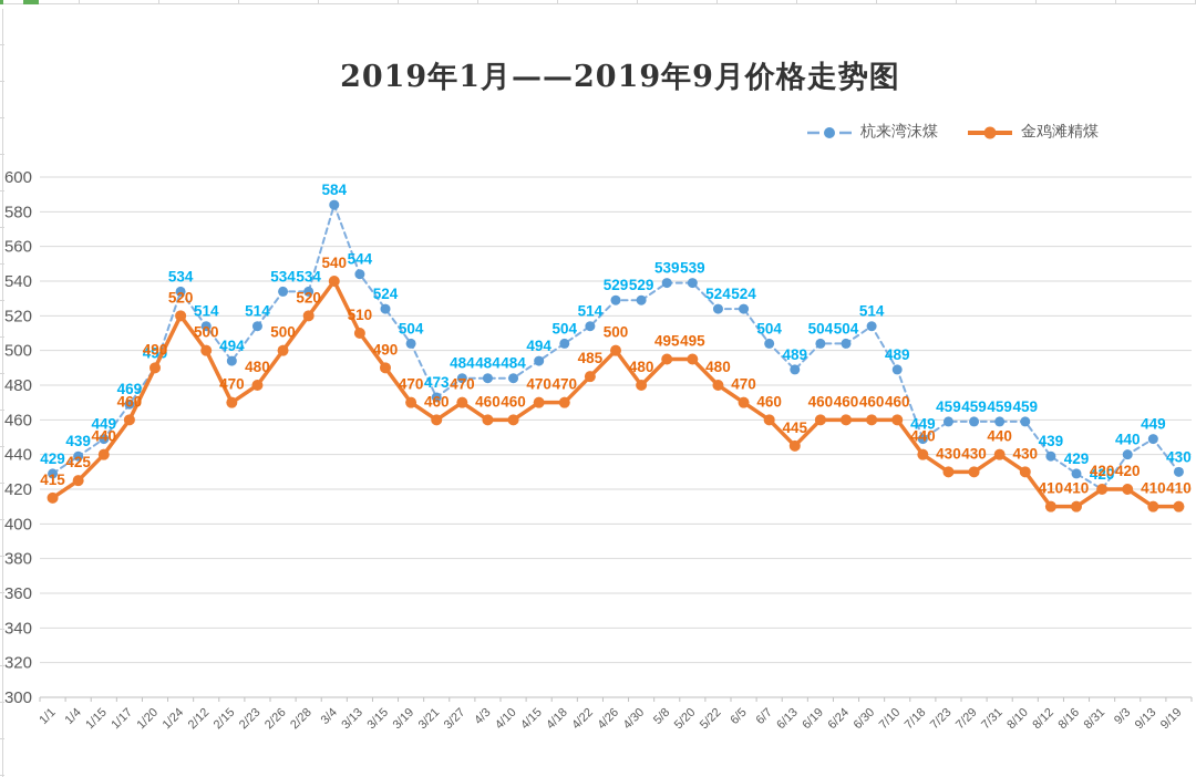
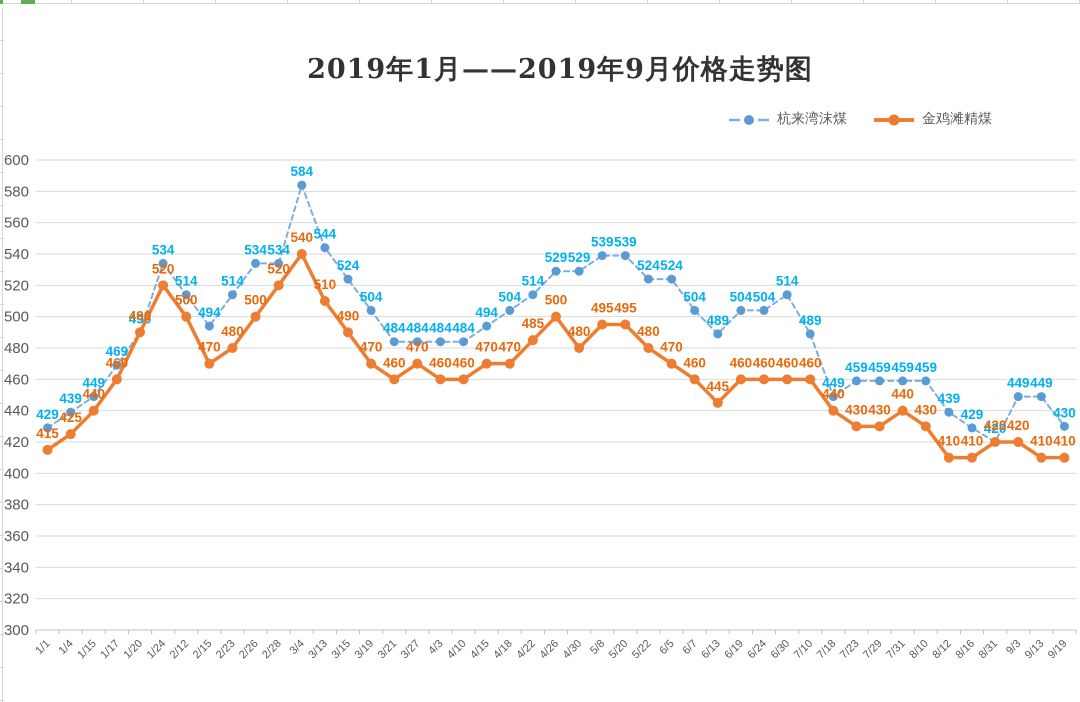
杭来湾沫煤/3/21: 473 -> 484
杭来湾沫煤/9/3: 440 -> 449
